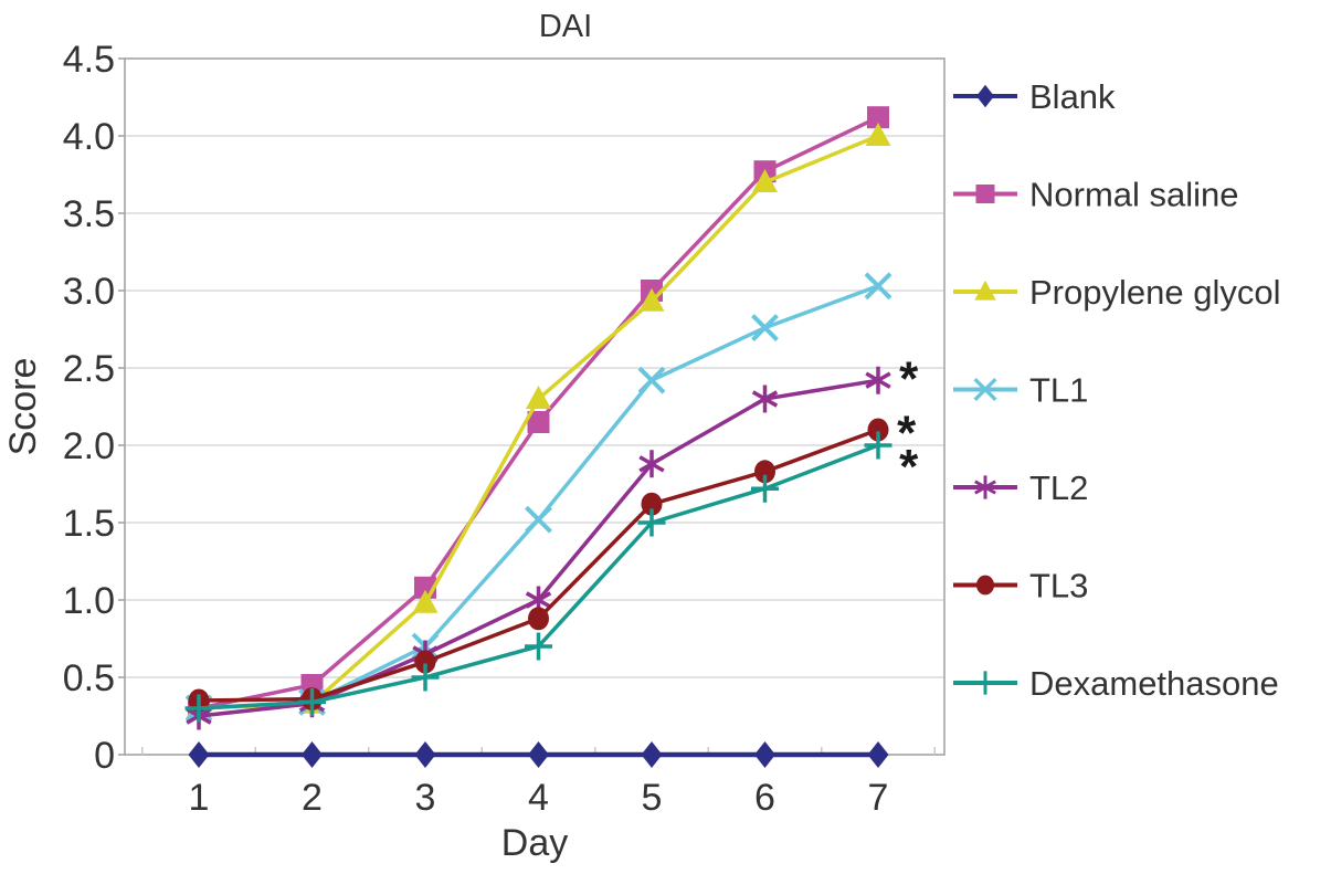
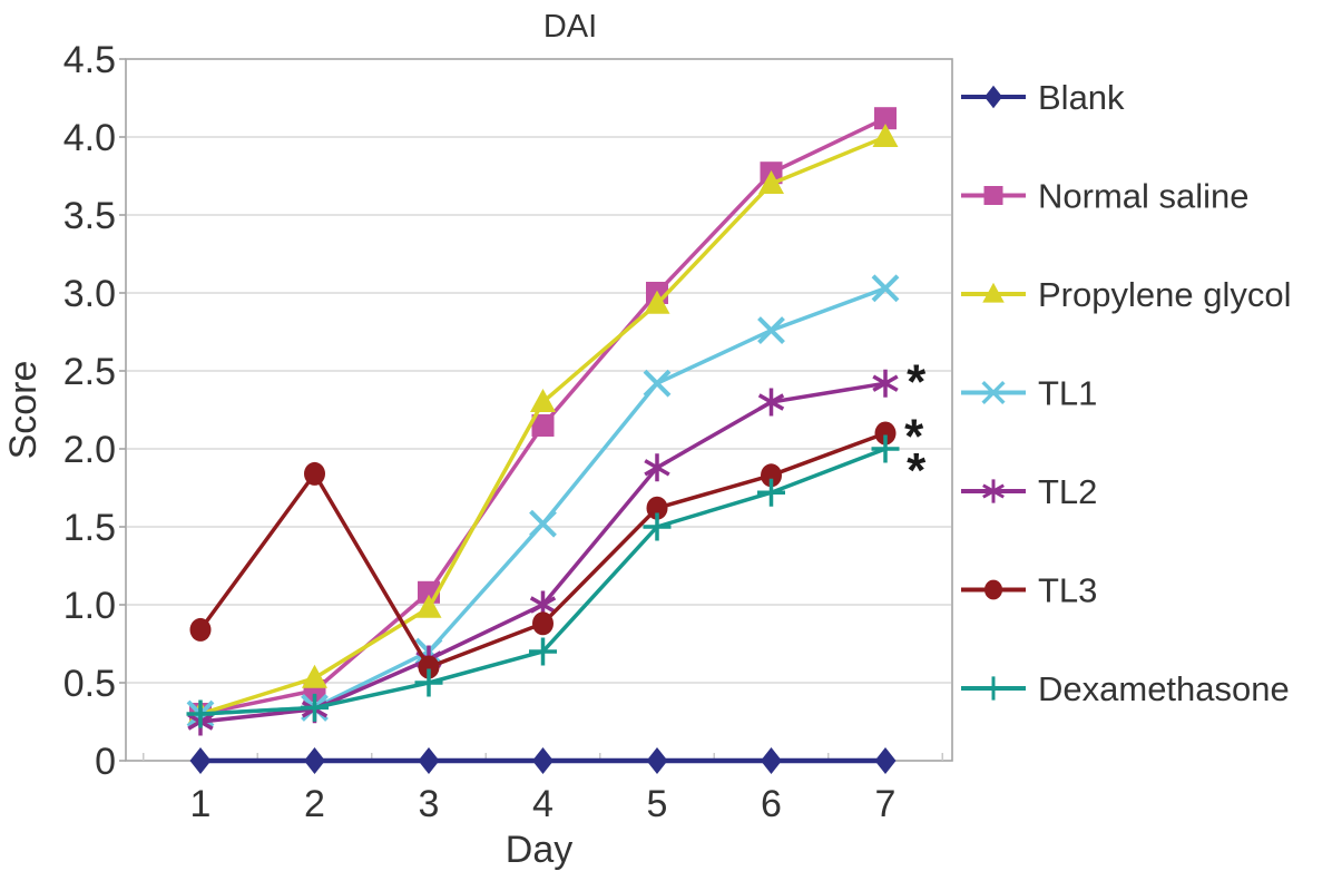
TL3/1: 0.35 -> 0.84
Propylene glycol/2: 0.33 -> 0.53
TL3/2: 0.36 -> 1.84
